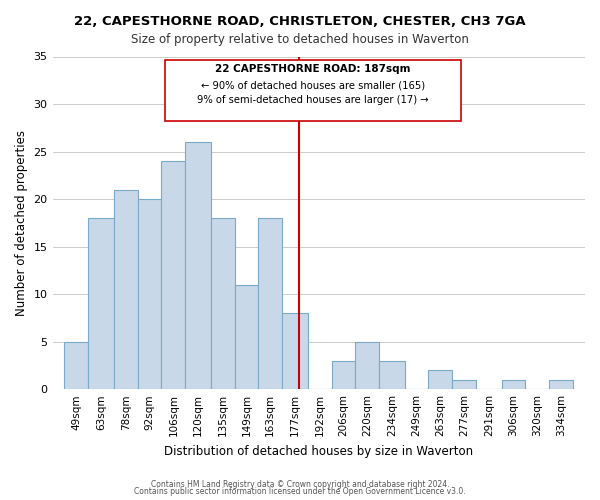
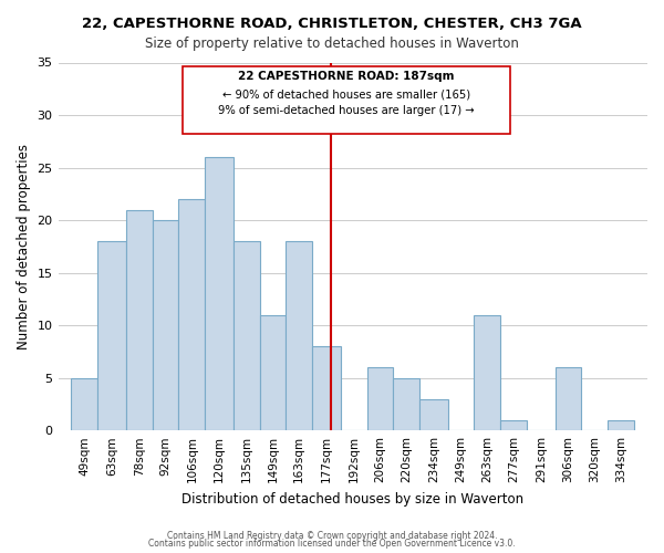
106sqm: 24 -> 22
206sqm: 3 -> 6
263sqm: 2 -> 11
306sqm: 1 -> 6
